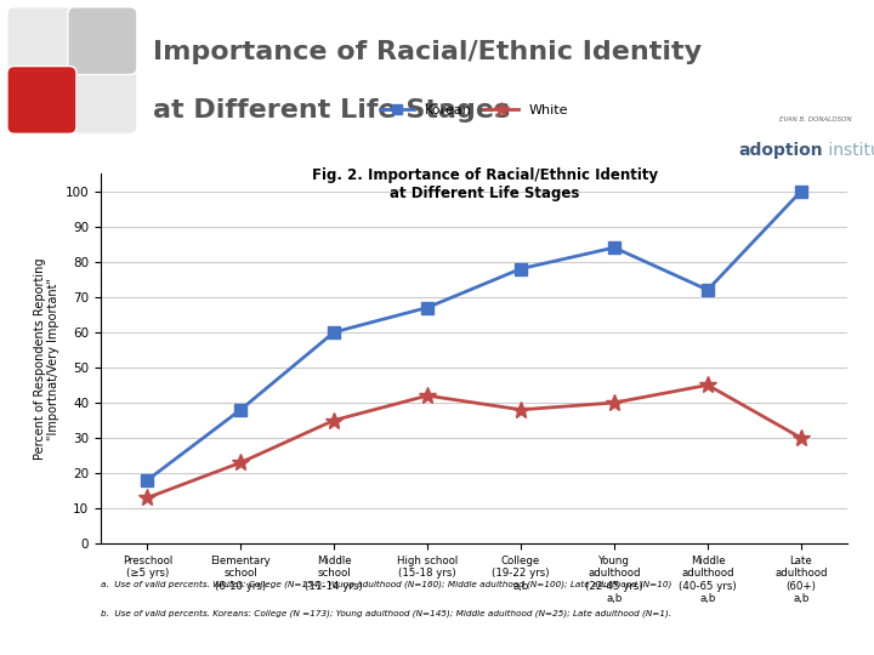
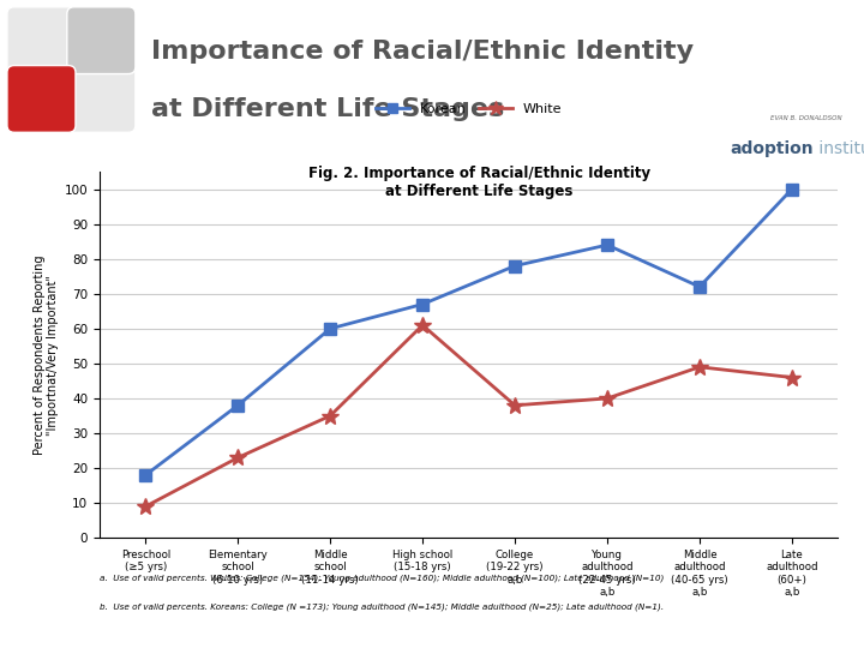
White/Preschool (≥5 yrs): 13 -> 9
White/High school (15-18 yrs): 42 -> 61
White/Middle adulthood (40-65 yrs) a,b: 45 -> 49
White/Late adulthood (60+) a,b: 30 -> 46
